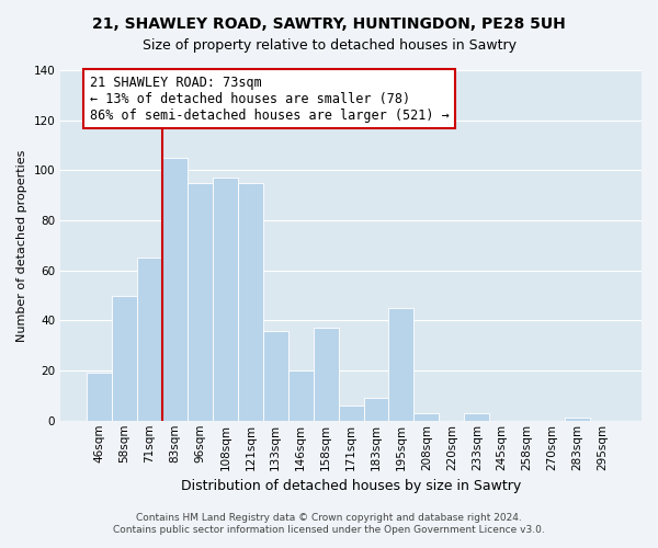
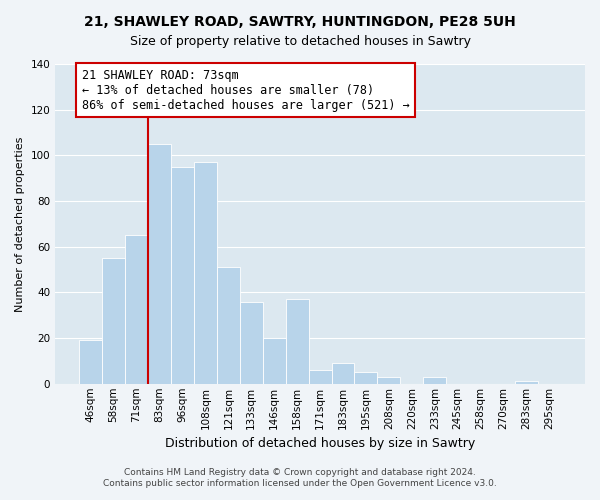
58sqm: 50 -> 55
121sqm: 95 -> 51
195sqm: 45 -> 5
